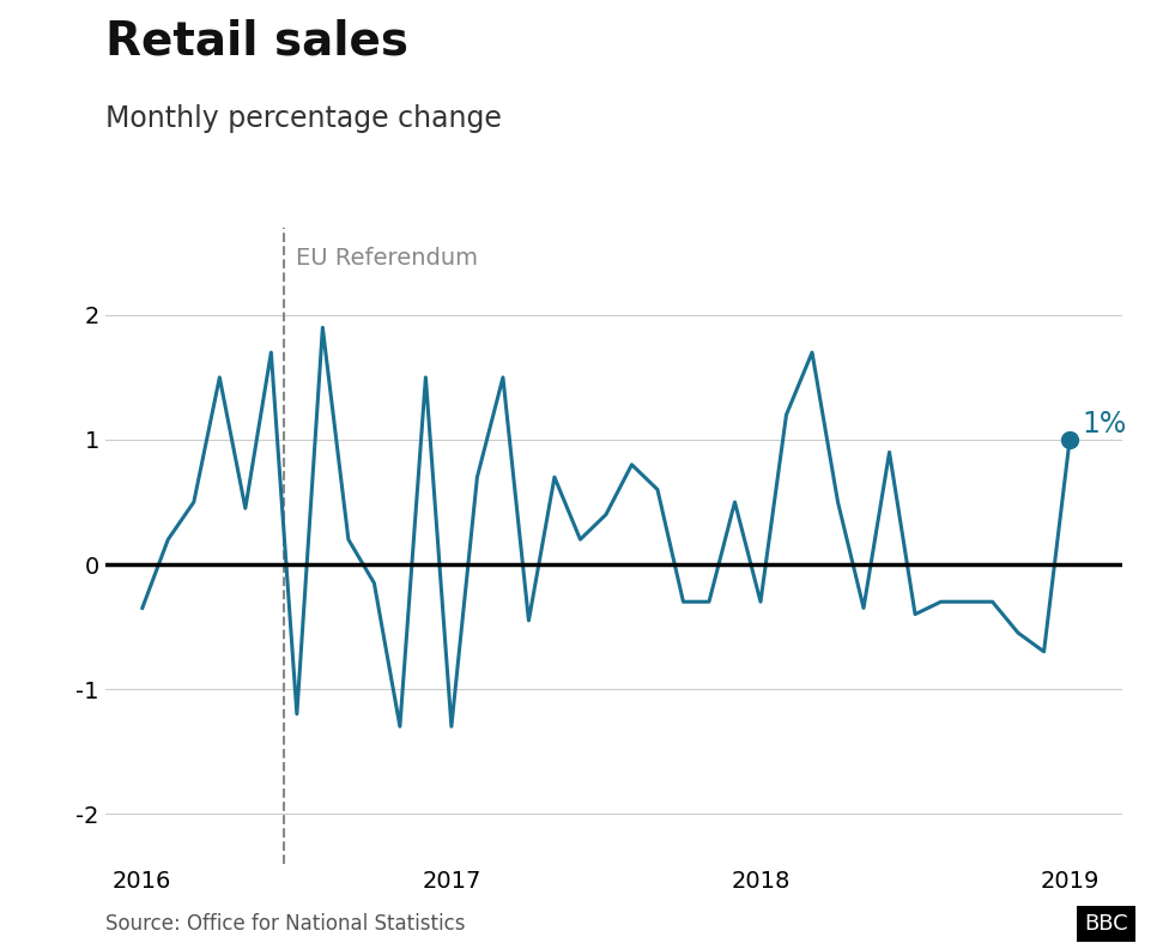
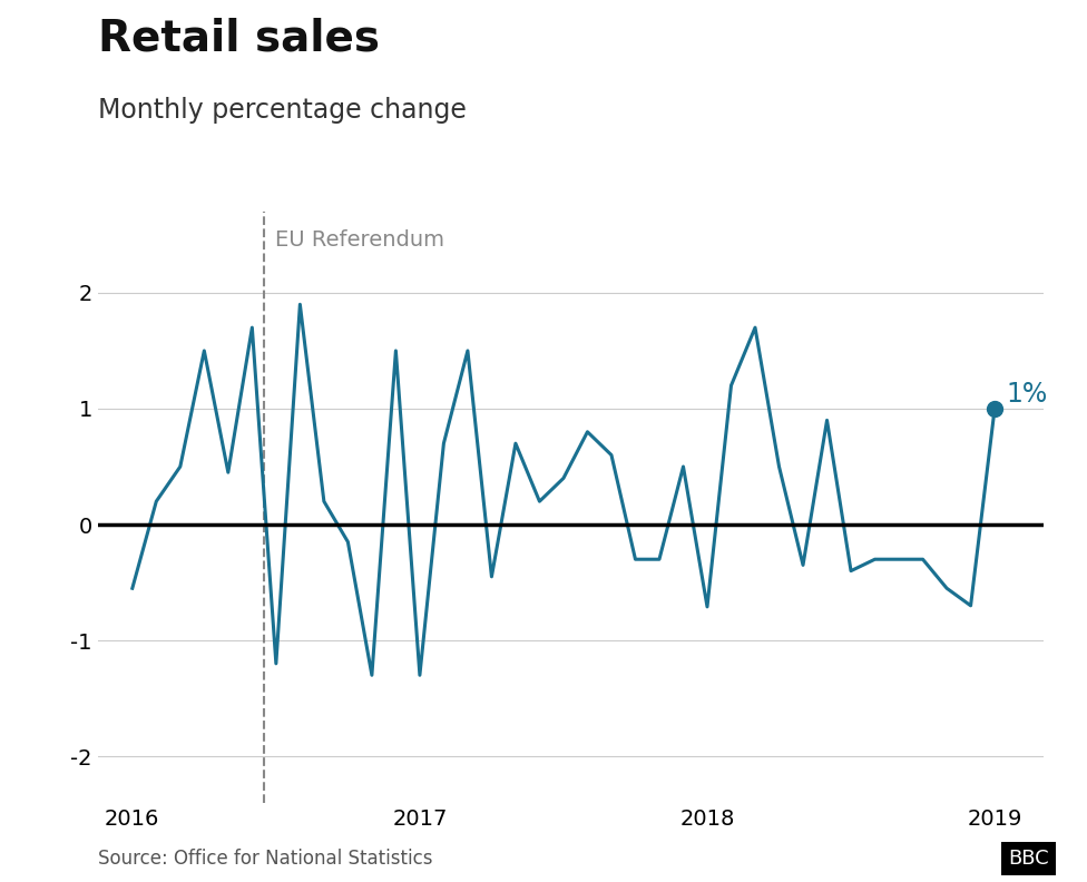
2016: -0.35 -> -0.55
2018: -0.30 -> -0.71
